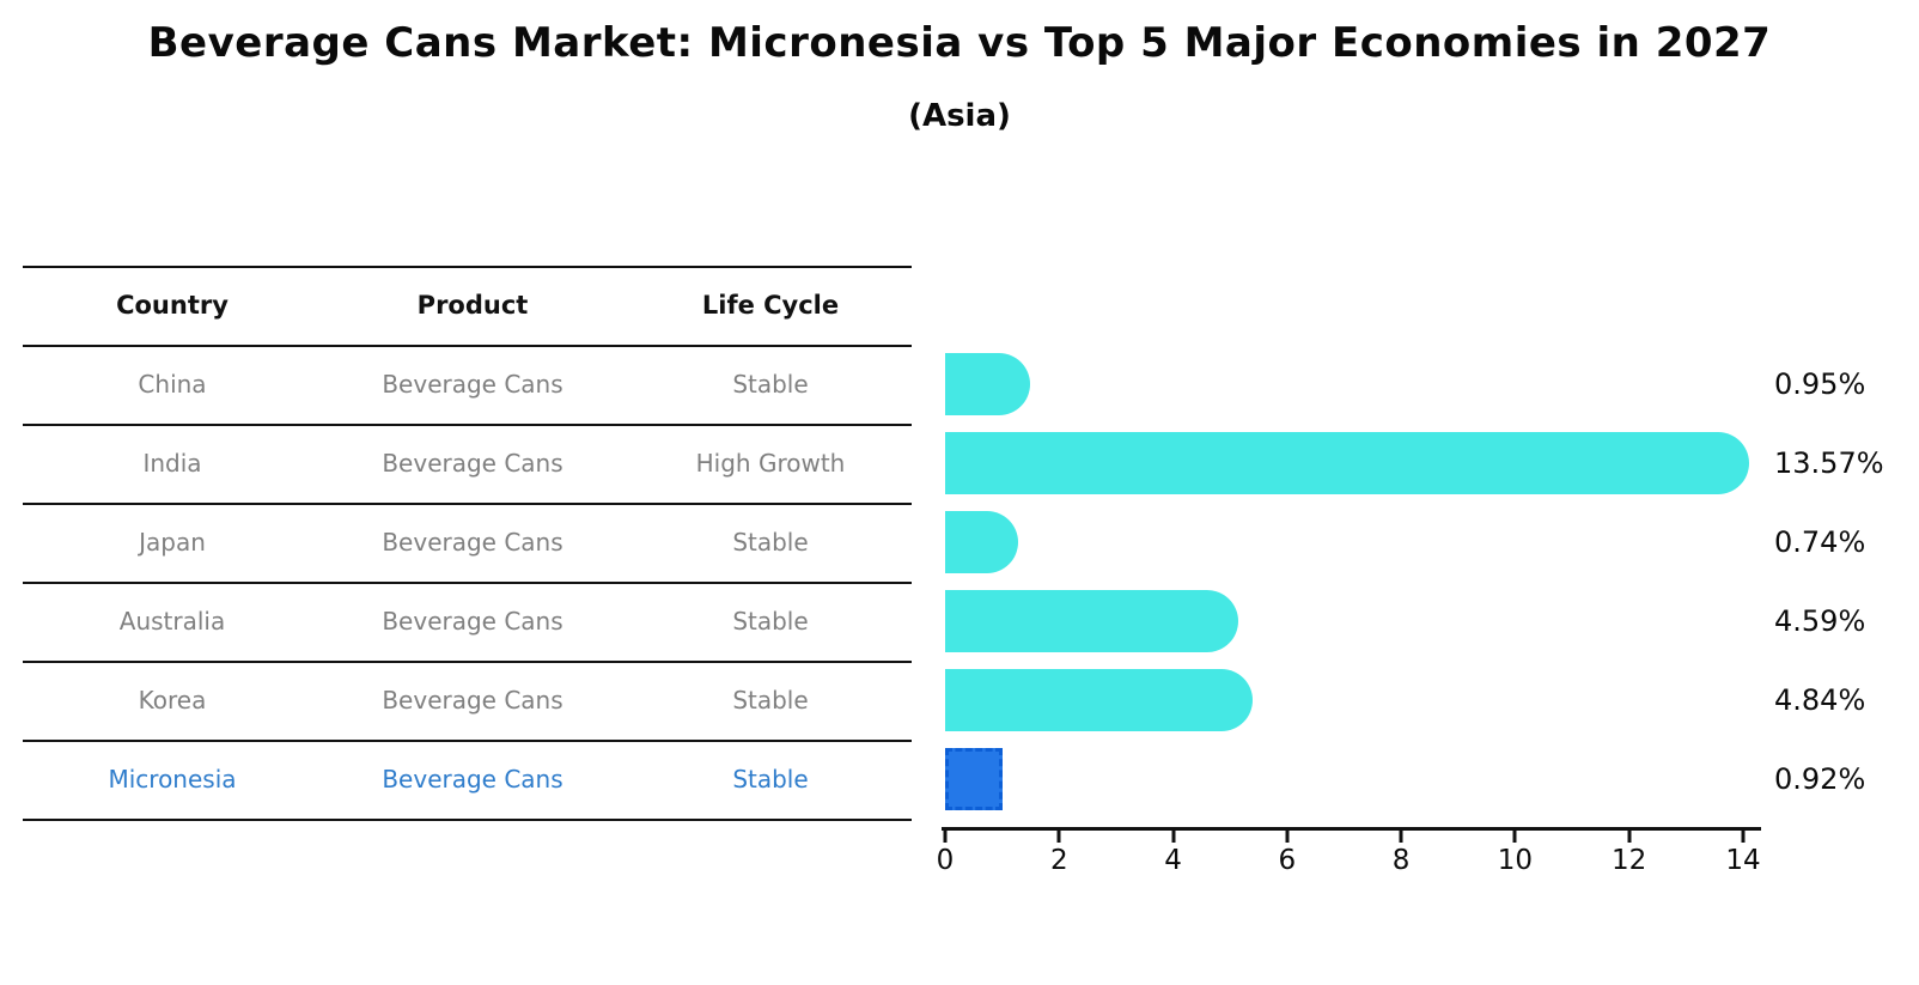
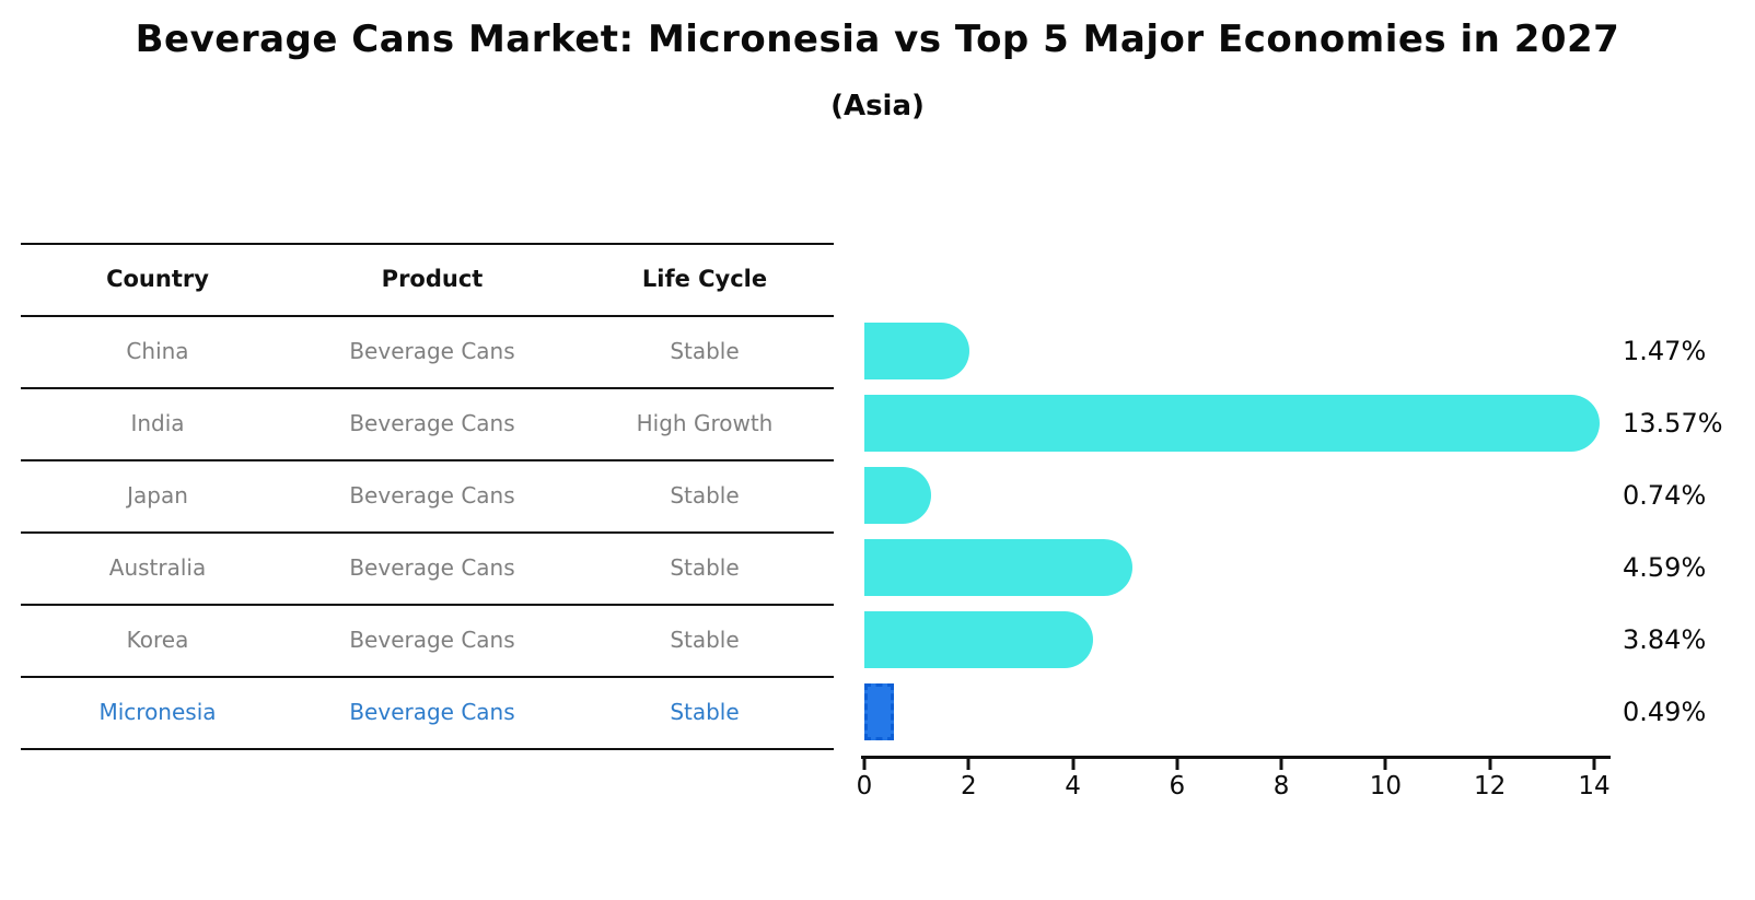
China: 0.95% -> 1.47%
Korea: 4.84% -> 3.84%
Micronesia: 0.92% -> 0.49%
